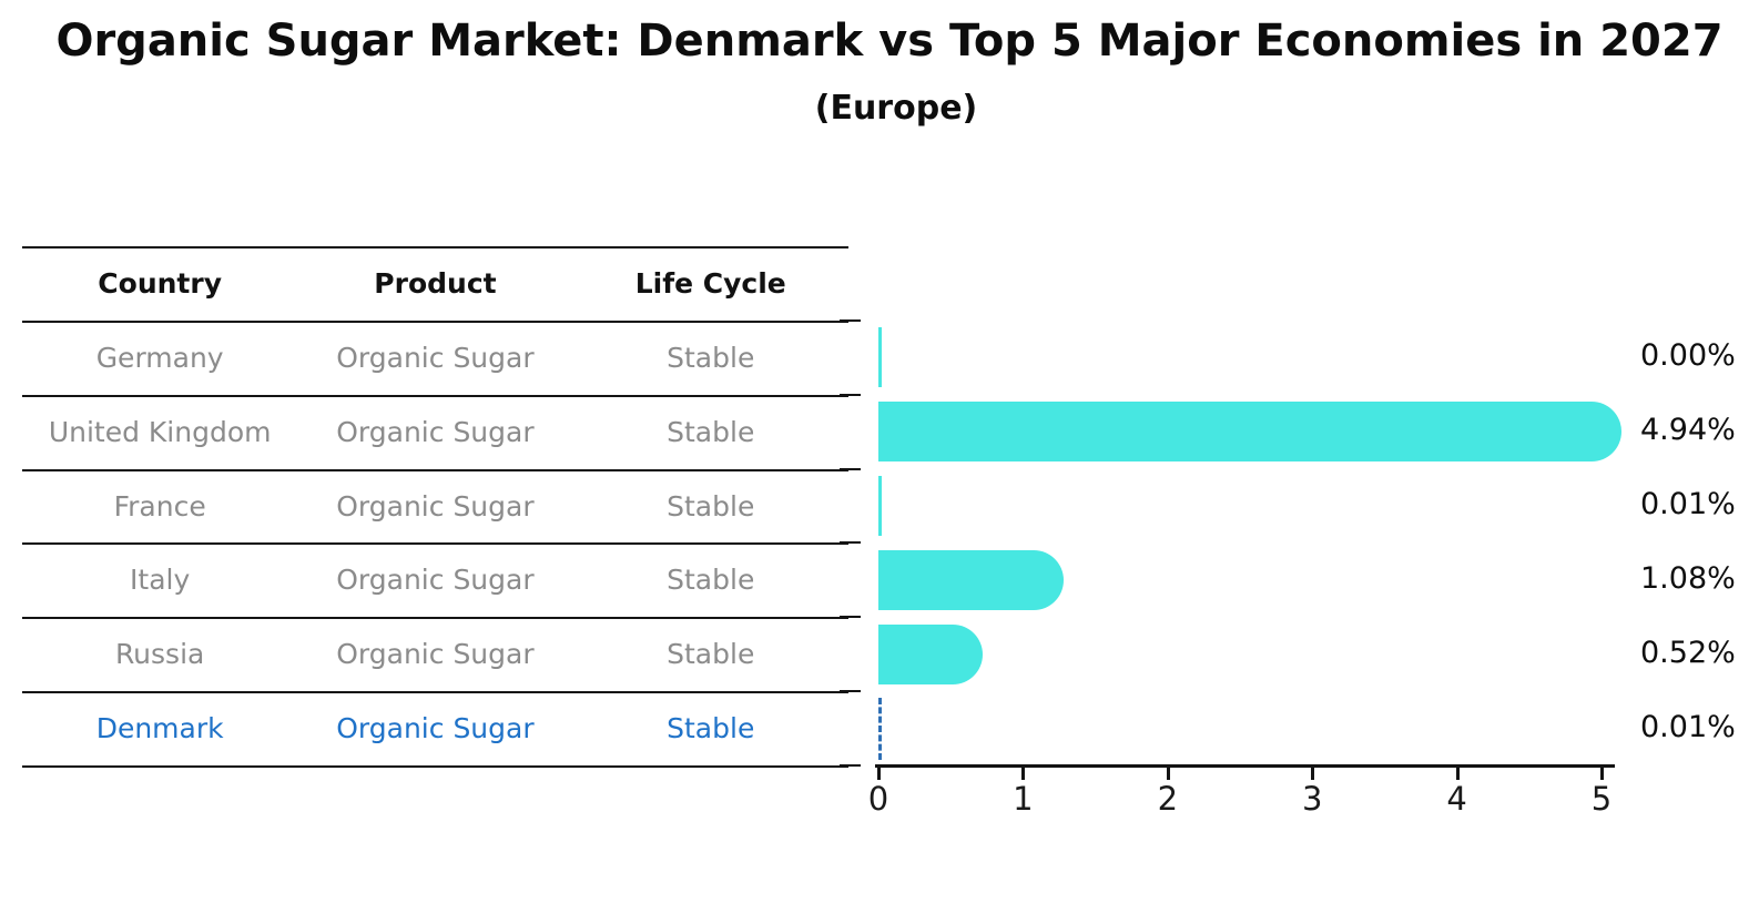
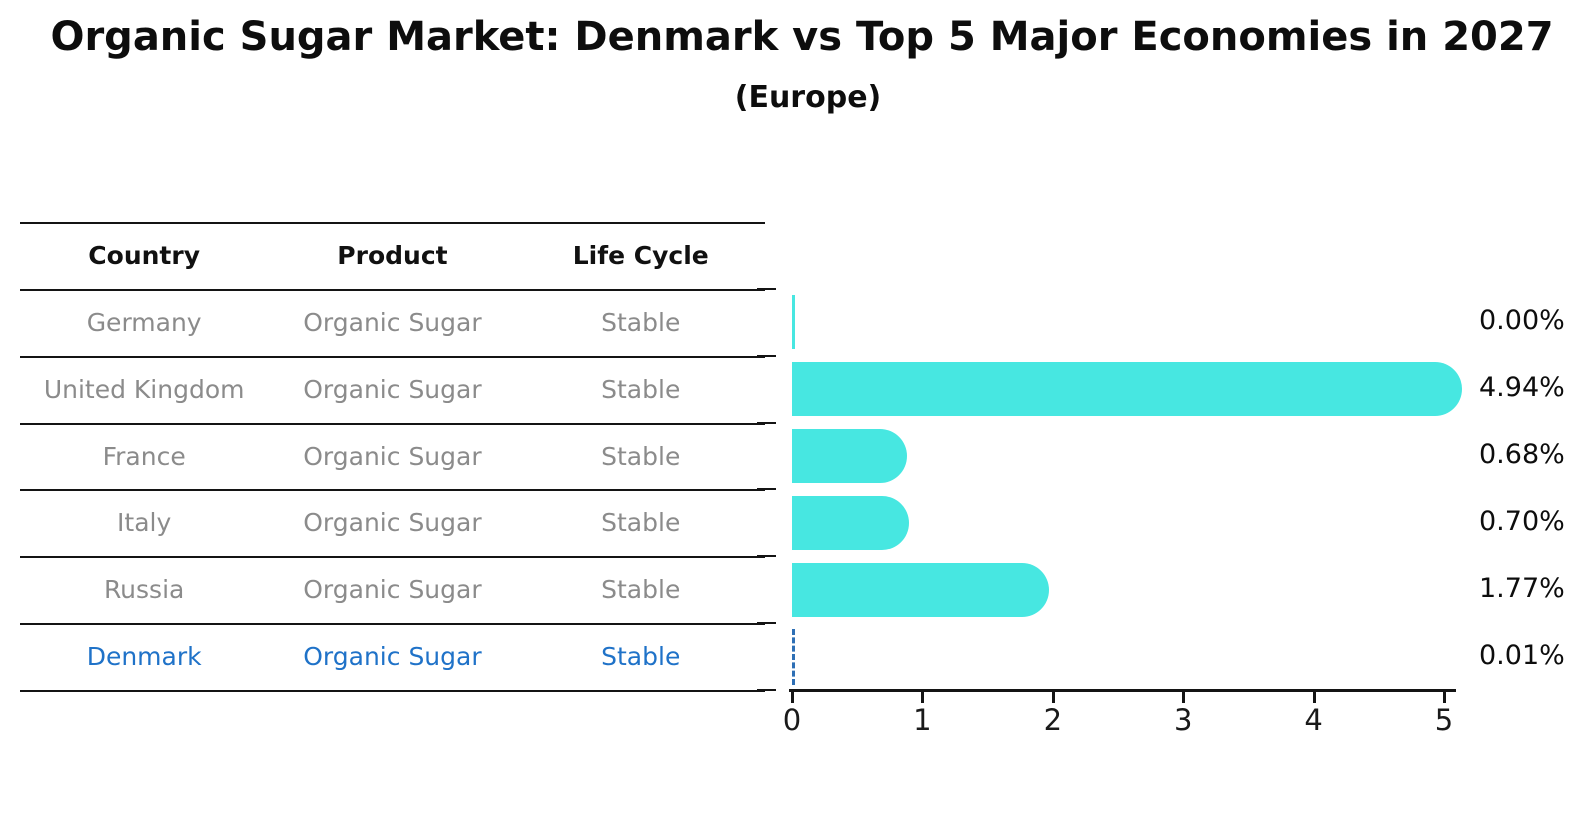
France: 0.01% -> 0.68%
Italy: 1.08% -> 0.70%
Russia: 0.52% -> 1.77%
